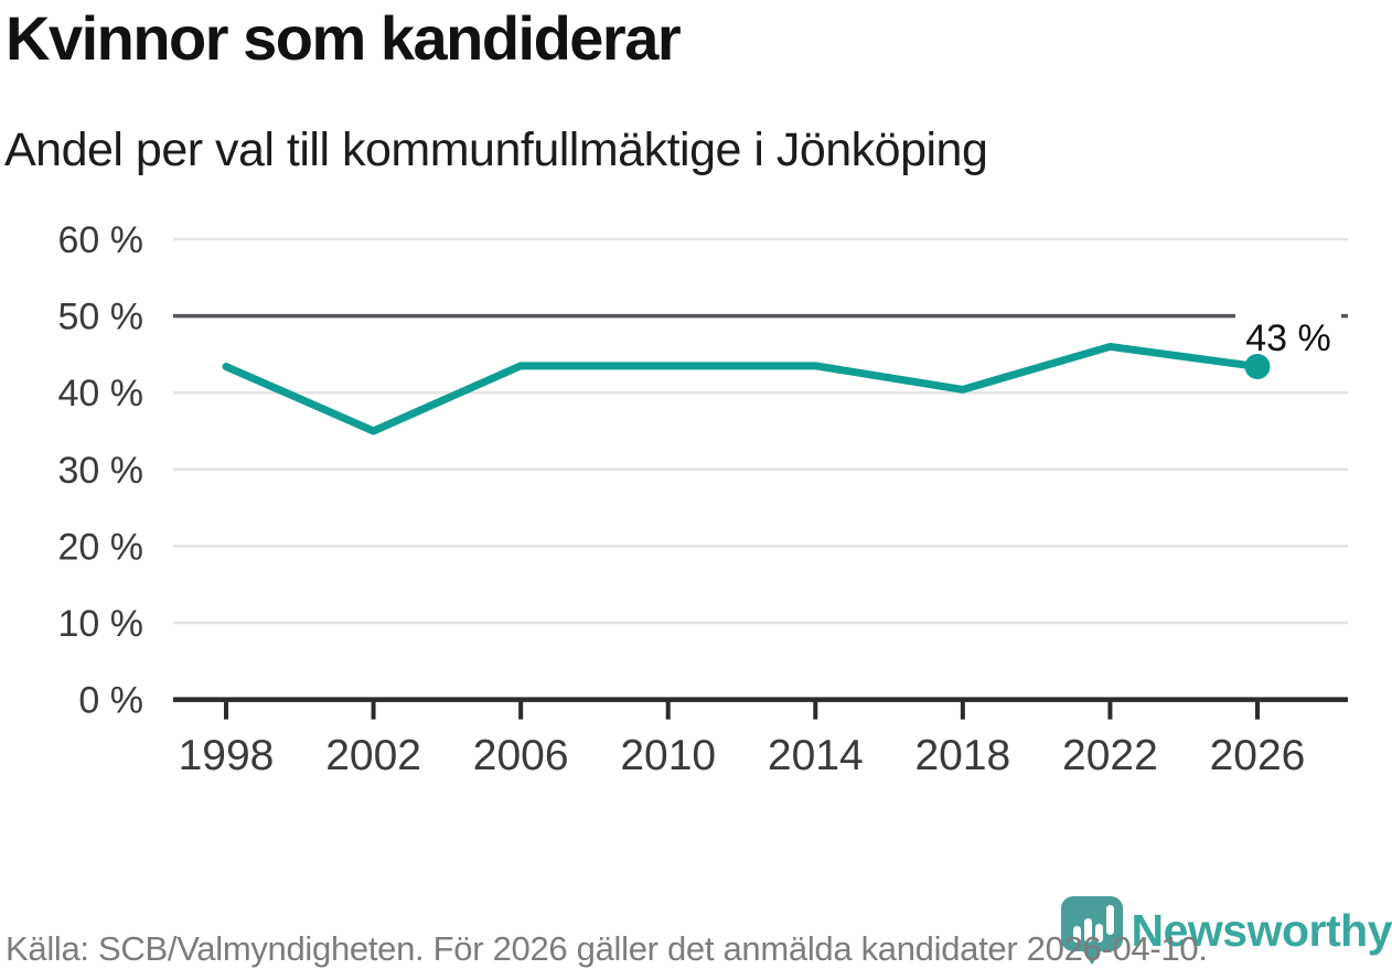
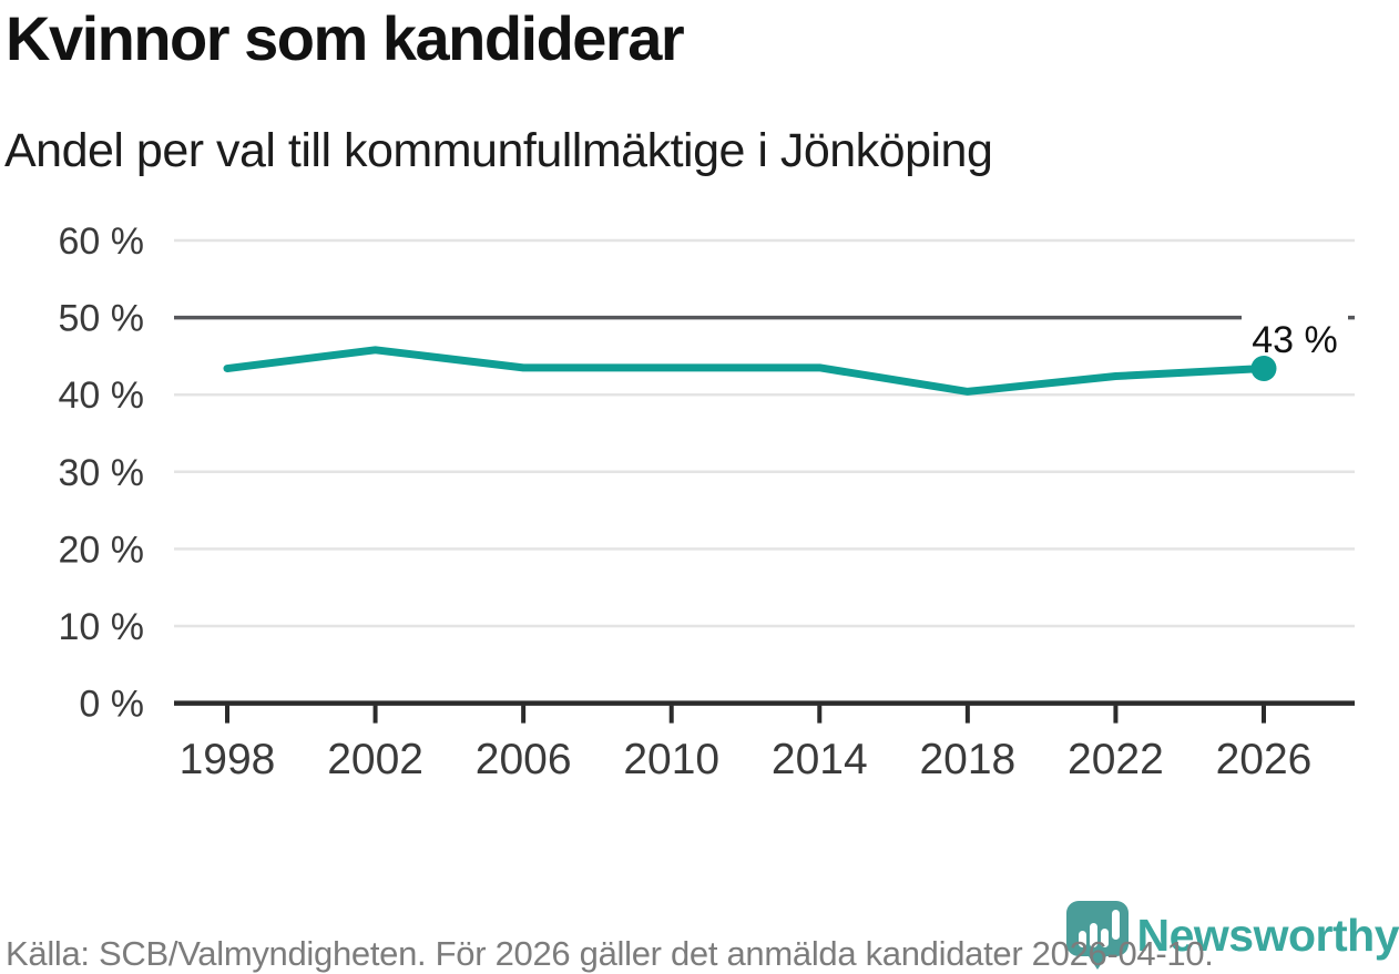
2002: 35% -> 46%
2022: 46% -> 42%
